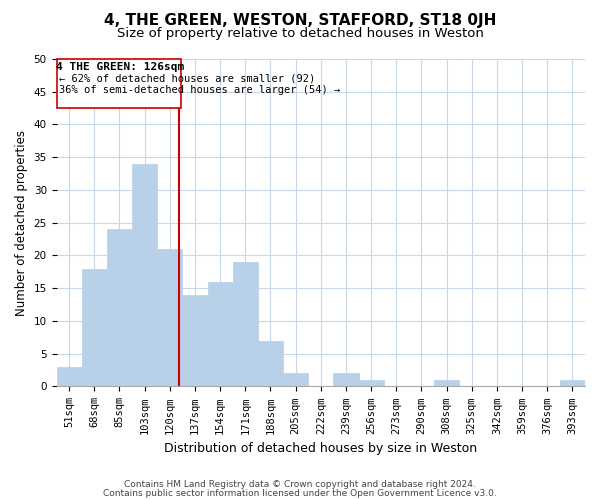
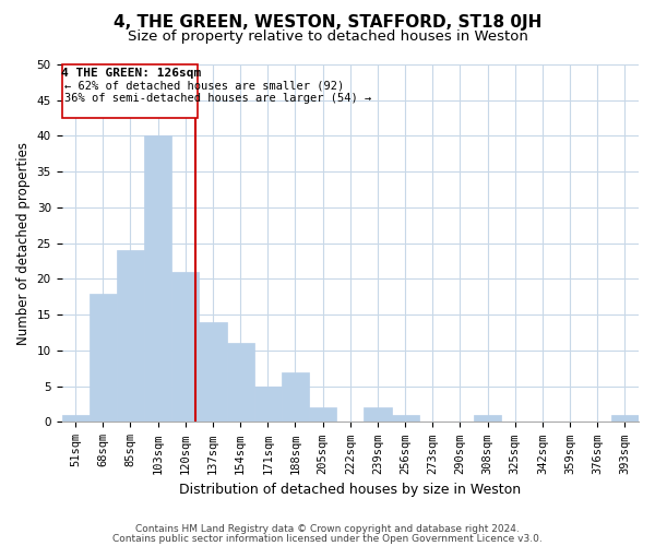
51sqm: 3 -> 1
103sqm: 34 -> 40
154sqm: 16 -> 11
171sqm: 19 -> 5
